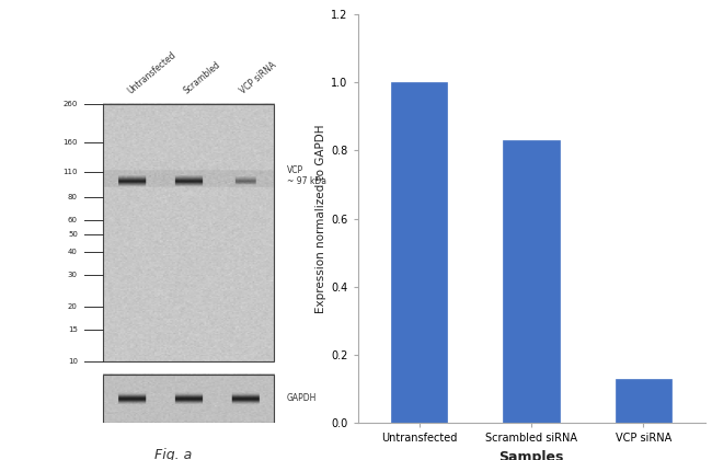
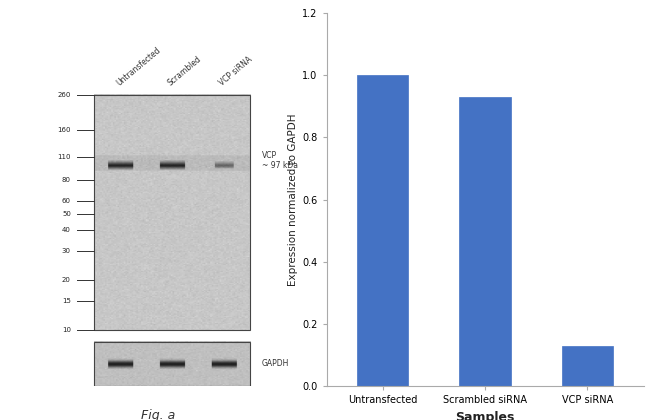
Scrambled siRNA: 0.83 -> 0.93
